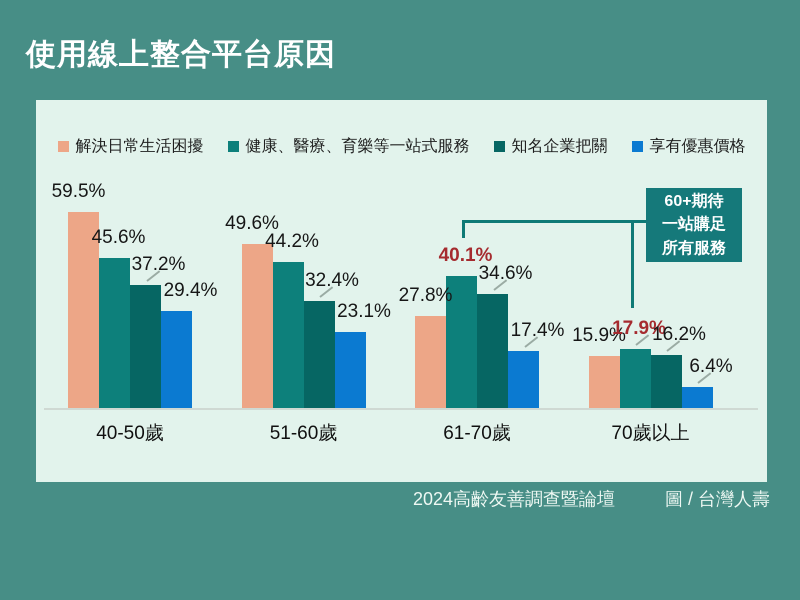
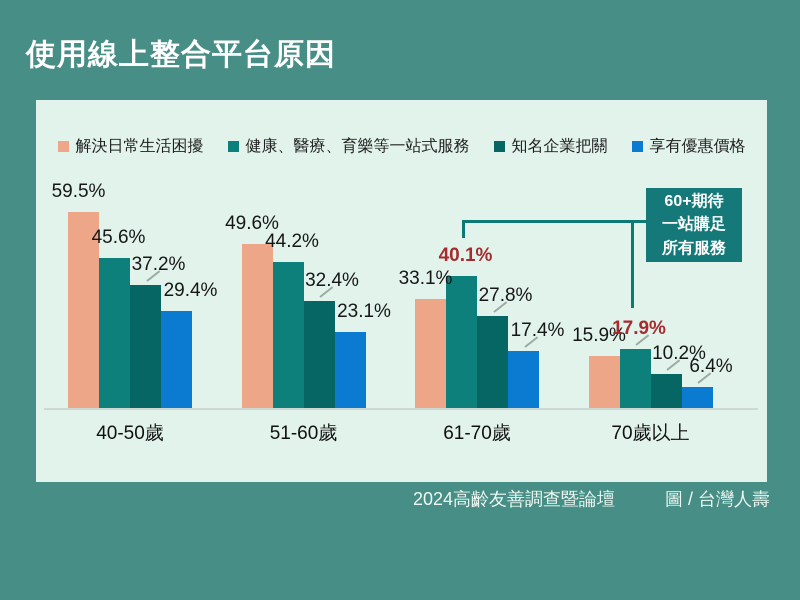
解決日常生活困擾/61-70歲: 27.8% -> 33.1%
知名企業把關/61-70歲: 34.6% -> 27.8%
知名企業把關/70歲以上: 16.2% -> 10.2%
